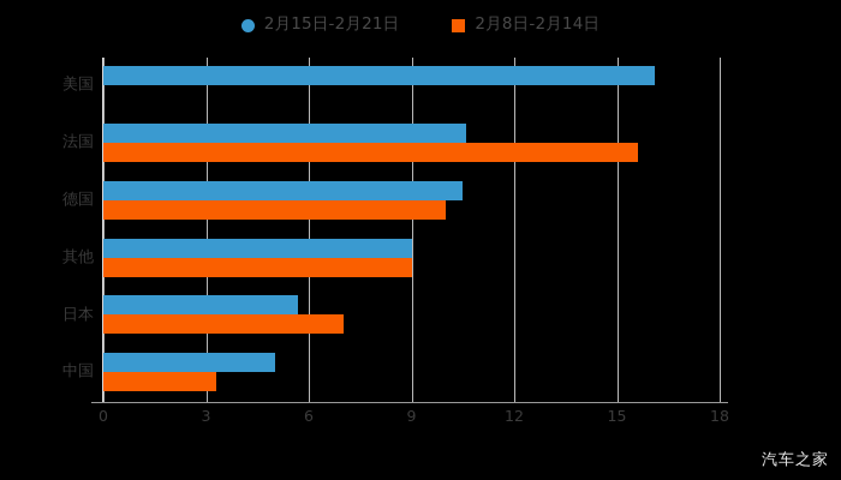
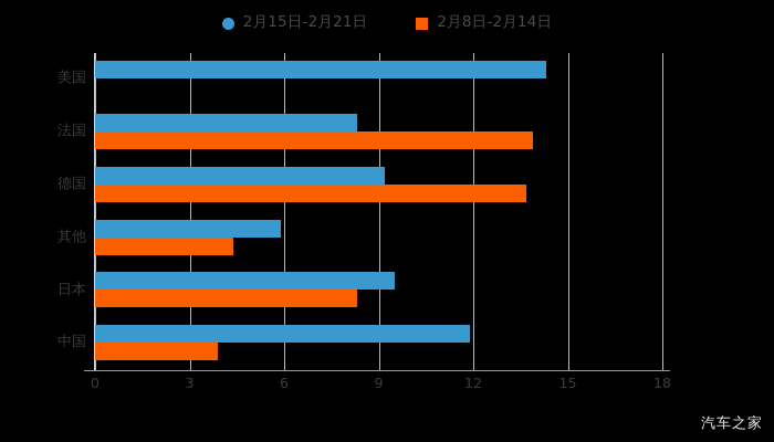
2月15日-2月21日/美国: 16.1 -> 14.3
2月15日-2月21日/法国: 10.6 -> 8.3
2月8日-2月14日/法国: 15.6 -> 13.9
2月15日-2月21日/德国: 10.5 -> 9.2
2月8日-2月14日/德国: 10.0 -> 13.7
2月15日-2月21日/其他: 9.0 -> 5.9
2月8日-2月14日/其他: 9.0 -> 4.4
2月15日-2月21日/日本: 5.7 -> 9.5
2月8日-2月14日/日本: 7.0 -> 8.3
2月15日-2月21日/中国: 5.0 -> 11.9
2月8日-2月14日/中国: 3.3 -> 3.9
